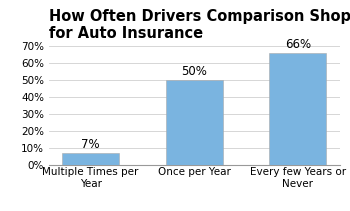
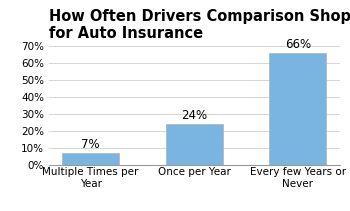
Once per Year: 50% -> 24%
